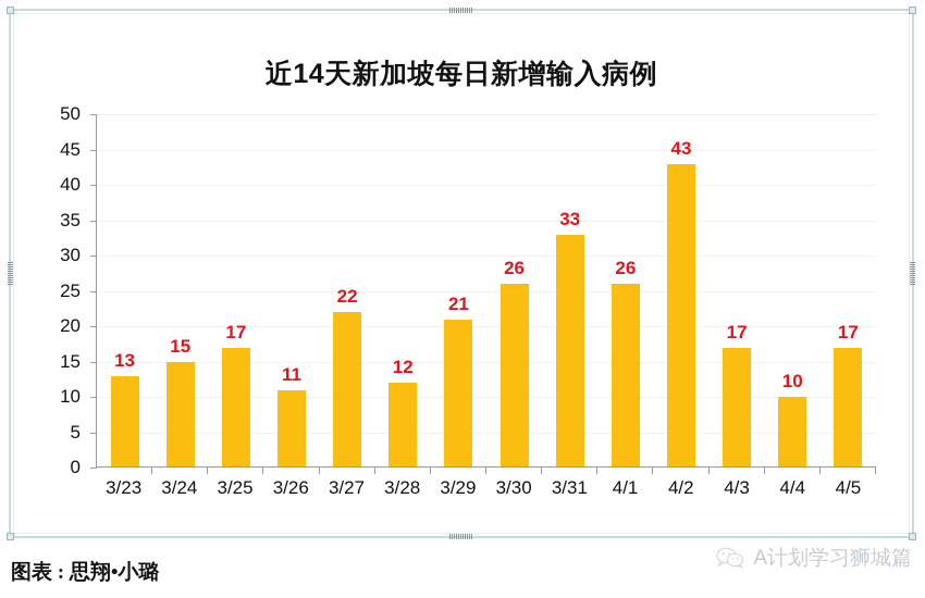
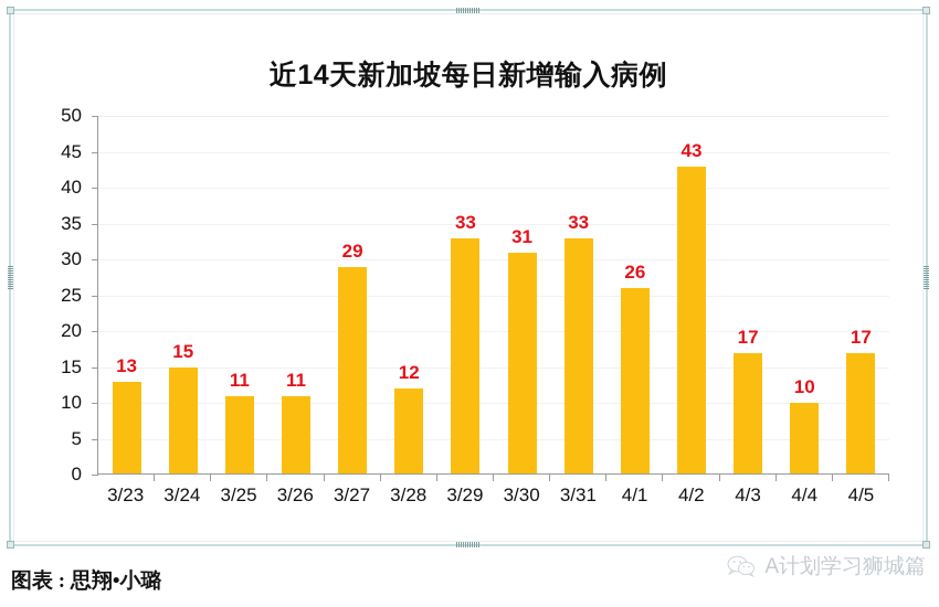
3/25: 17 -> 11
3/27: 22 -> 29
3/29: 21 -> 33
3/30: 26 -> 31
